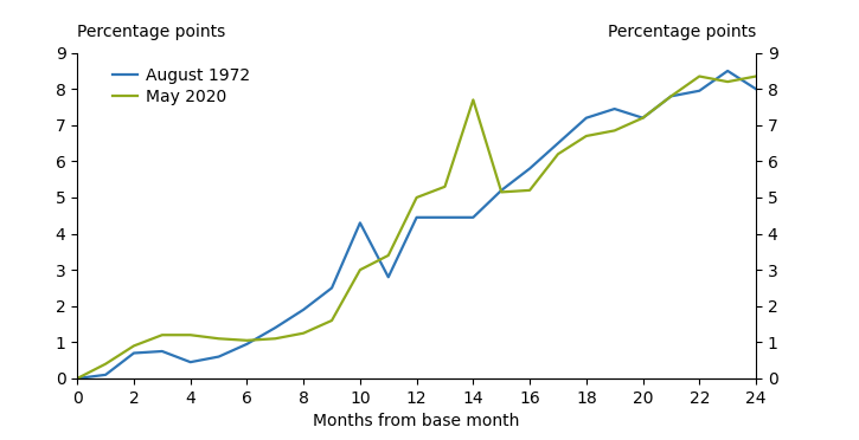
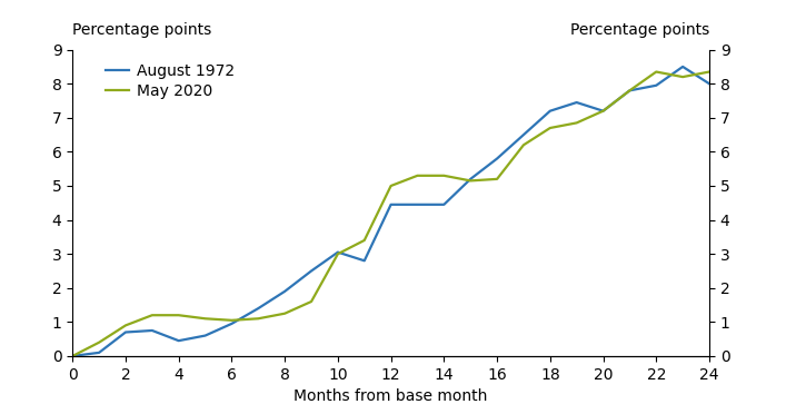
August 1972/10: 4.30 -> 3.05
May 2020/14: 7.70 -> 5.30
